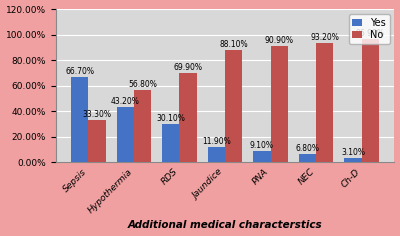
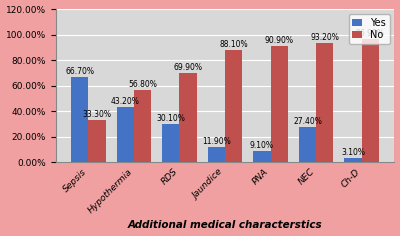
Yes/NEC: 6.80% -> 27.40%
